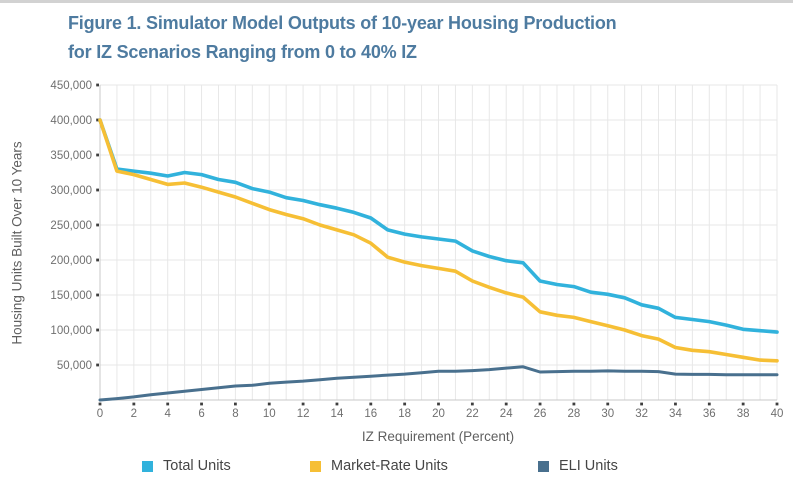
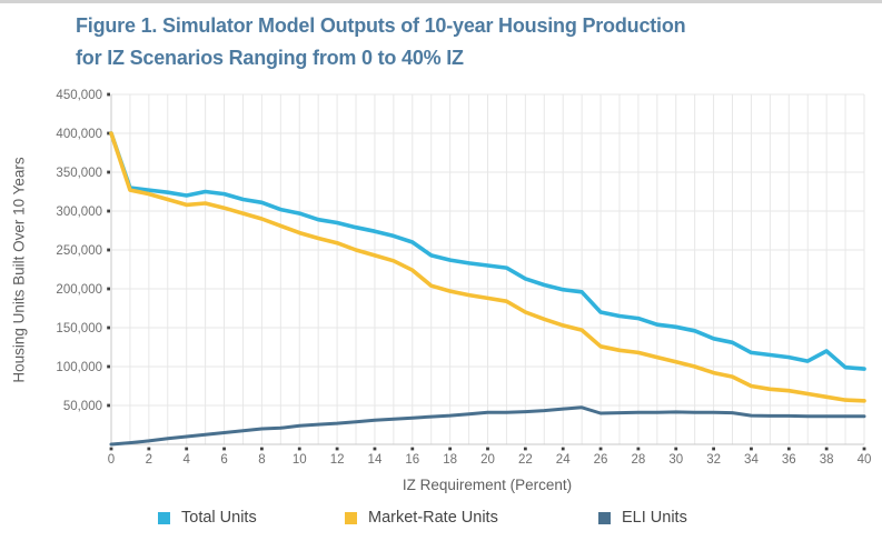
Total Units/38: 100000 -> 120000
